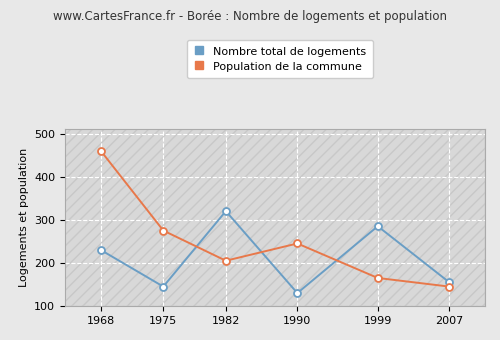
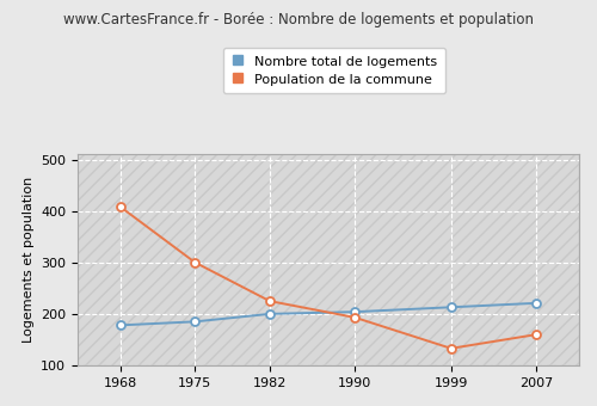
Nombre total de logements/1968: 230 -> 178
Population de la commune/1968: 460 -> 408
Nombre total de logements/1975: 145 -> 185
Population de la commune/1975: 275 -> 300
Nombre total de logements/1982: 320 -> 200
Population de la commune/1982: 205 -> 225
Nombre total de logements/1990: 130 -> 204
Population de la commune/1990: 245 -> 193
Nombre total de logements/1999: 285 -> 213
Population de la commune/1999: 165 -> 133
Nombre total de logements/2007: 155 -> 221
Population de la commune/2007: 145 -> 160
